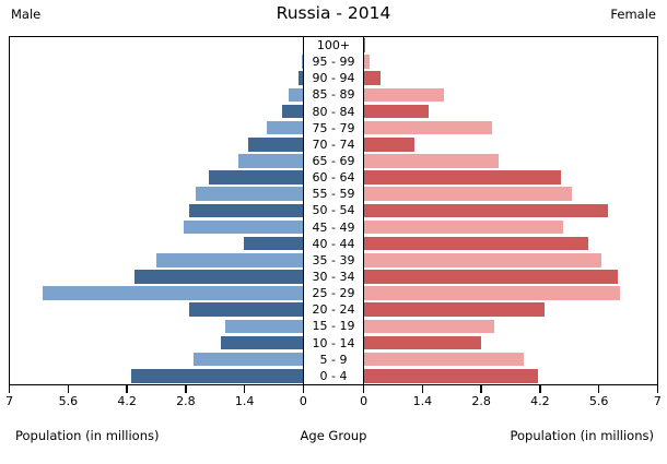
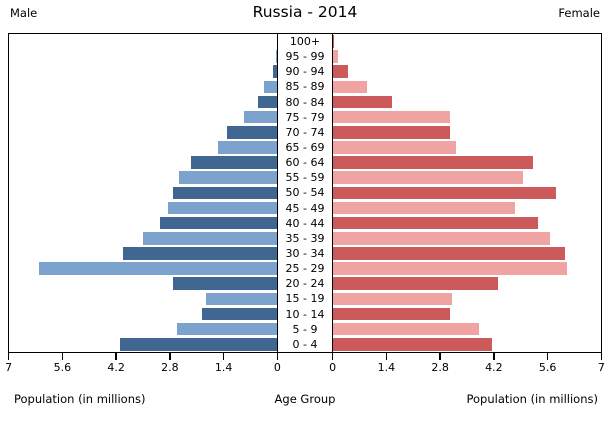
Female/85 - 89: 1.9 -> 0.9
Female/70 - 74: 1.2 -> 3.0
Female/60 - 64: 4.7 -> 5.2
Male/40 - 44: 1.4 -> 3.0
Female/10 - 14: 2.8 -> 3.0
